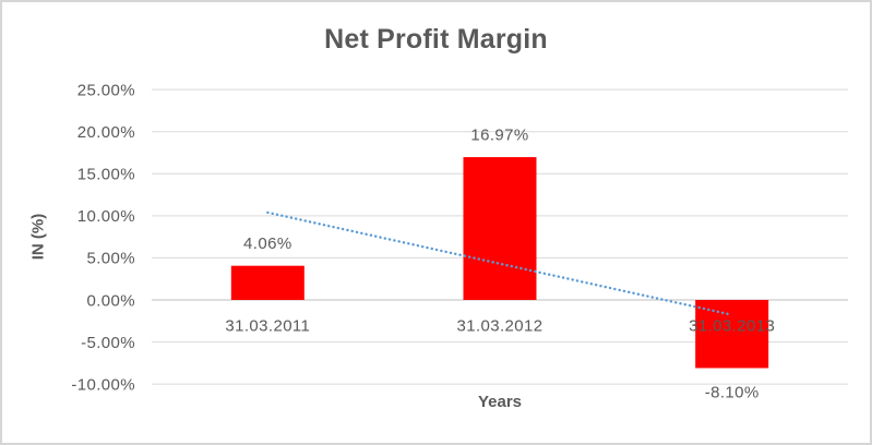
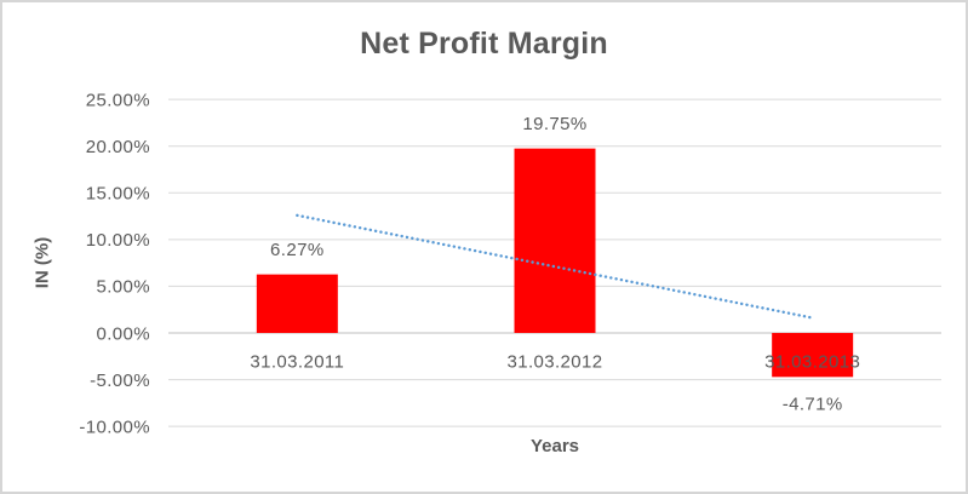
31.03.2011: 4.06% -> 6.27%
31.03.2012: 16.97% -> 19.75%
31.03.2013: -8.10% -> -4.71%
